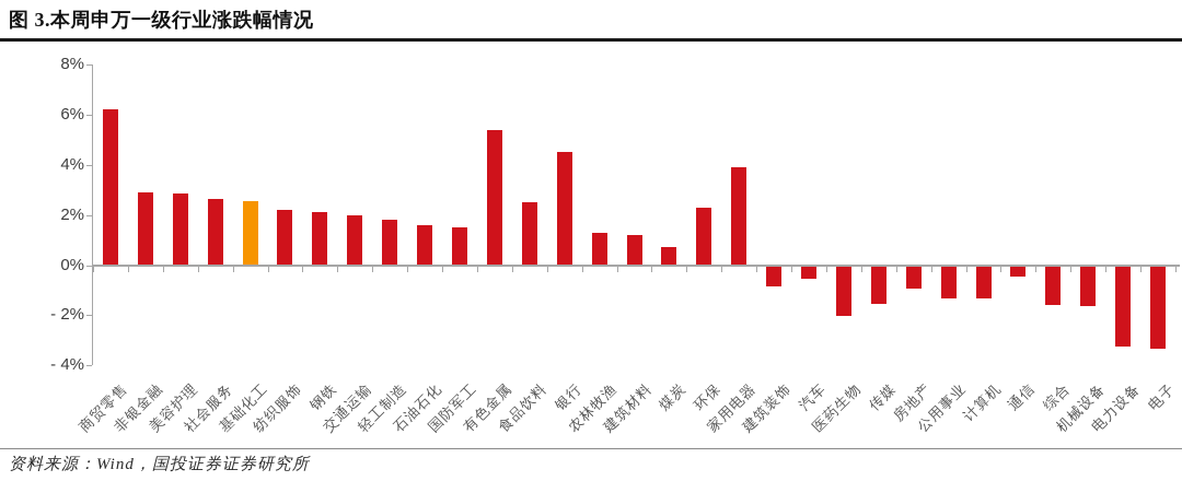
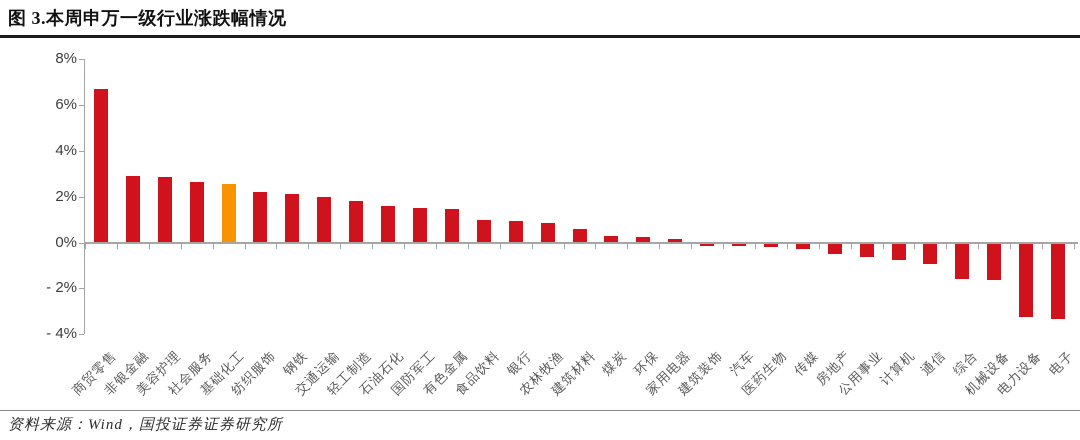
商贸零售: 6.2% -> 6.7%
有色金属: 5.4% -> 1.4%
食品饮料: 2.5% -> 1.0%
银行: 4.5% -> 0.9%
农林牧渔: 1.3% -> 0.8%
建筑材料: 1.2% -> 0.6%
煤炭: 0.7% -> 0.3%
环保: 2.3% -> 0.2%
家用电器: 3.9% -> 0.1%
建筑装饰: -0.8% -> -0.1%
汽车: -0.5% -> -0.1%
医药生物: -2.0% -> -0.2%
传媒: -1.5% -> -0.2%
房地产: -0.9% -> -0.5%
公用事业: -1.3% -> -0.6%
计算机: -1.3% -> -0.7%
通信: -0.4% -> -0.9%
